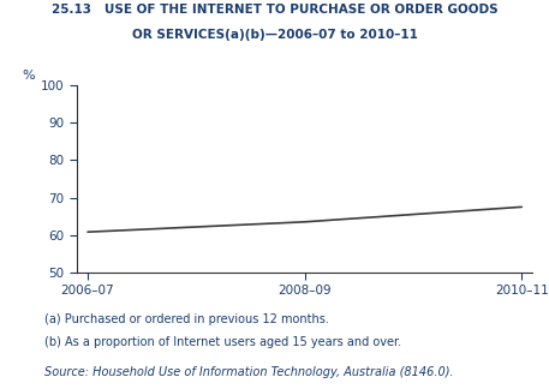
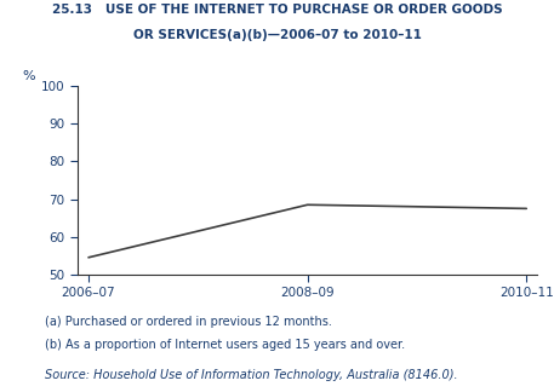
2006–07: 60.8 -> 54.5
2008–09: 63.5 -> 68.5
